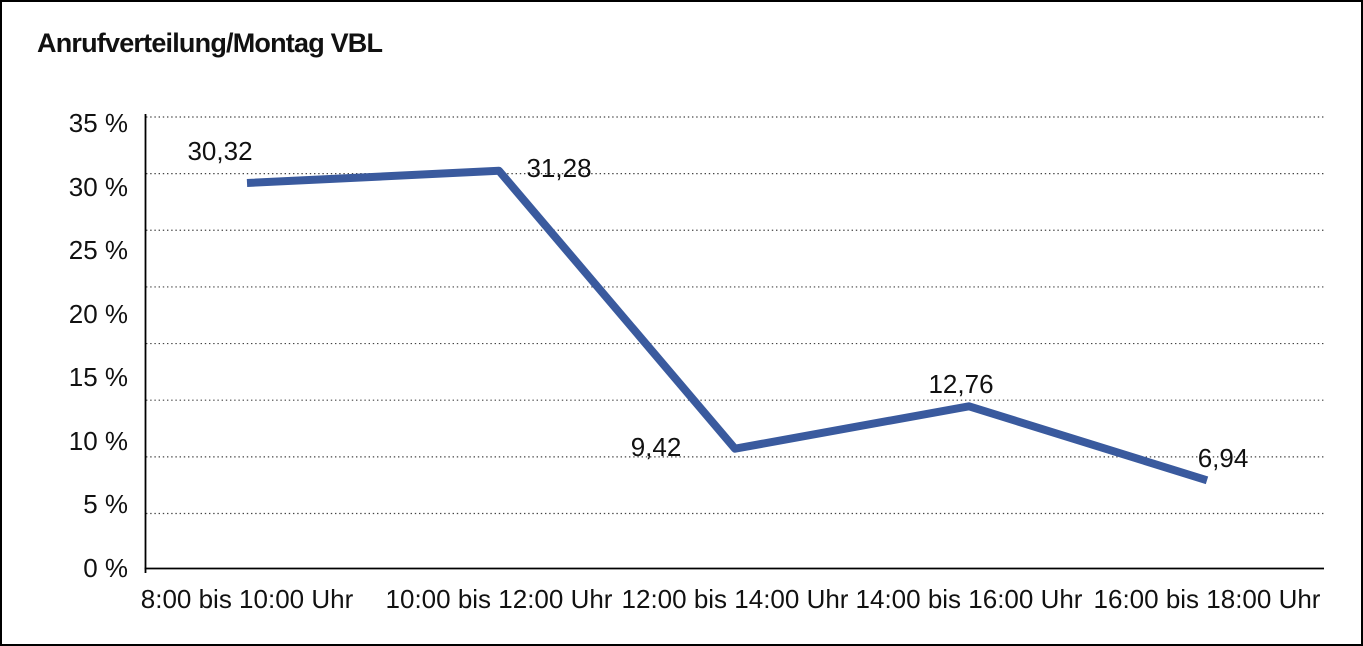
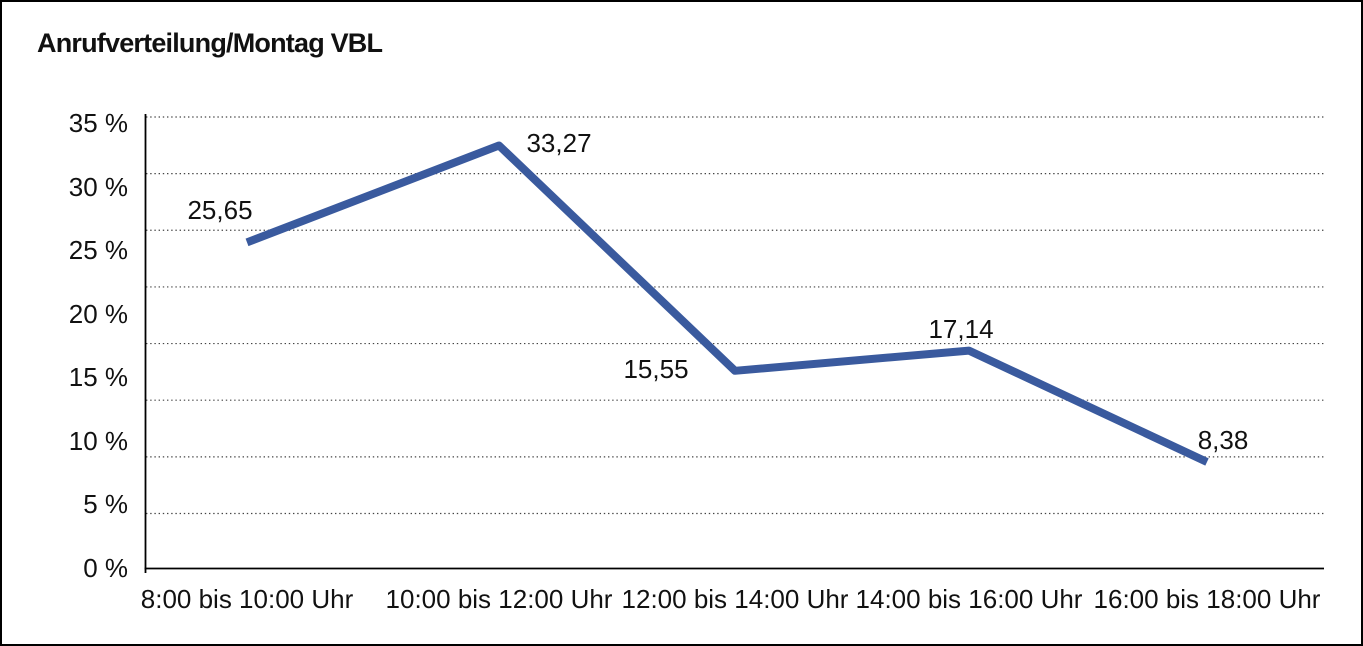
8:00 bis 10:00 Uhr: 30,32 -> 25,65
10:00 bis 12:00 Uhr: 31,28 -> 33,27
12:00 bis 14:00 Uhr: 9,42 -> 15,55
14:00 bis 16:00 Uhr: 12,76 -> 17,14
16:00 bis 18:00 Uhr: 6,94 -> 8,38
